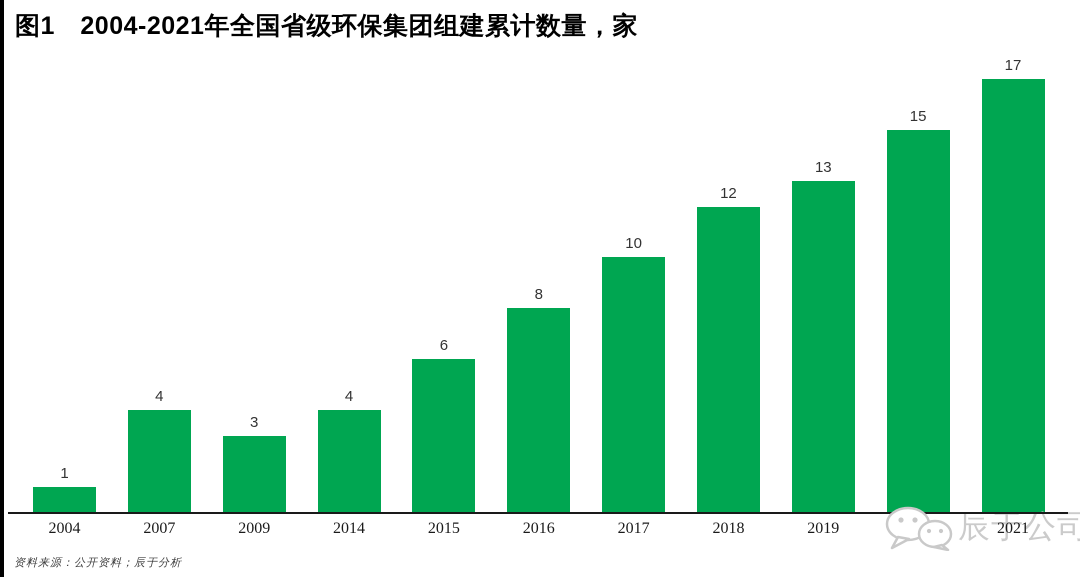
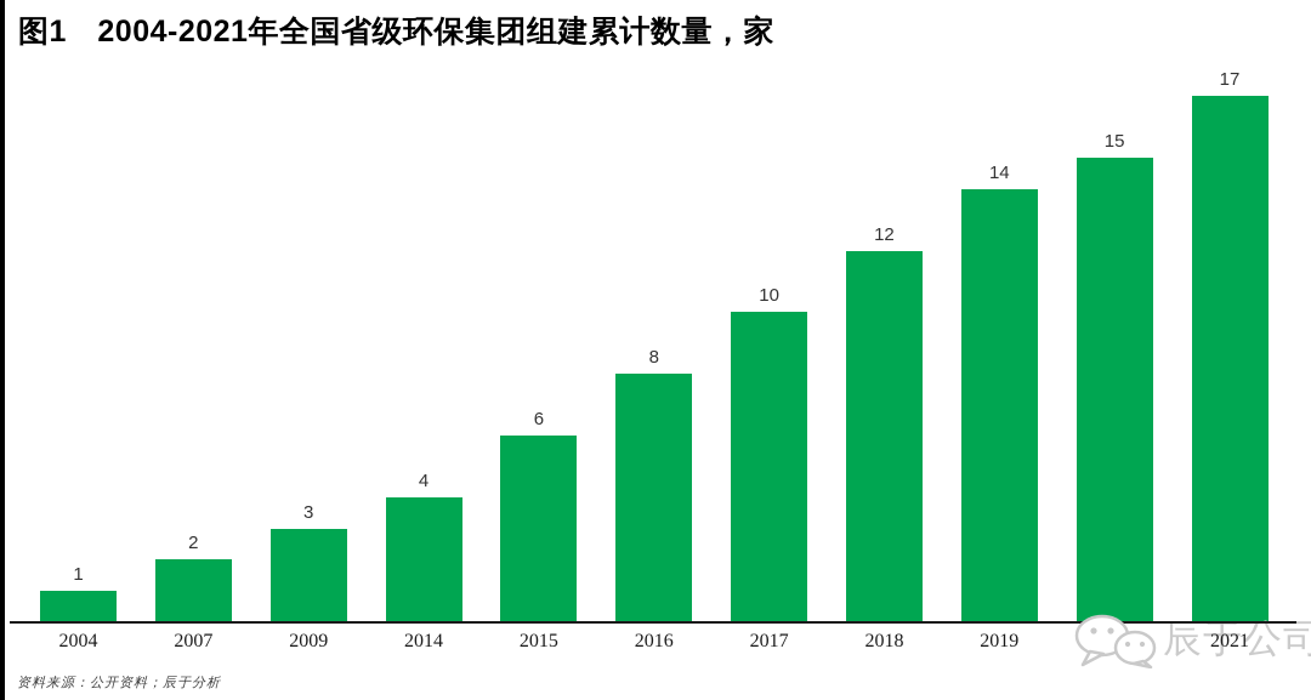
2007: 4 -> 2
2019: 13 -> 14
